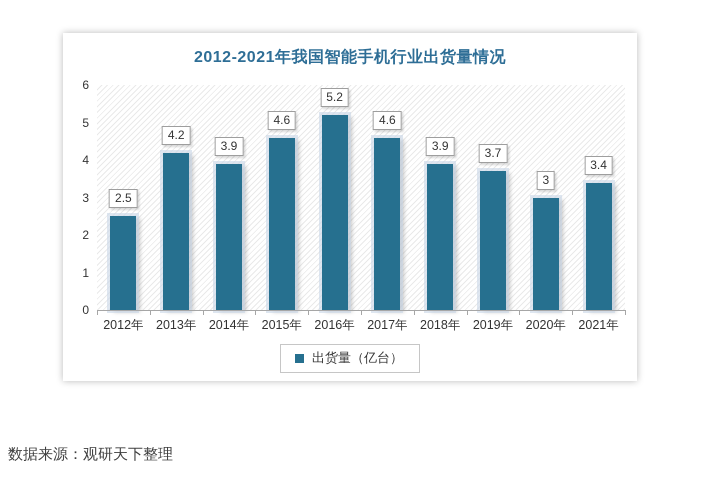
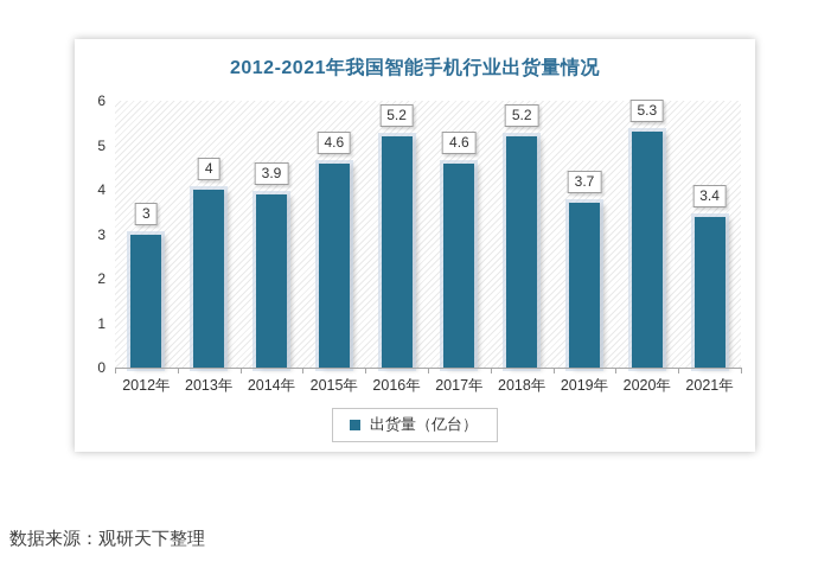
2012年: 2.5 -> 3
2013年: 4.2 -> 4
2018年: 3.9 -> 5.2
2020年: 3 -> 5.3
